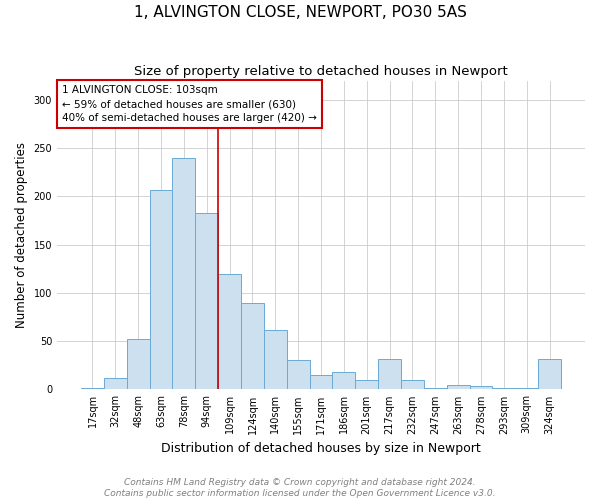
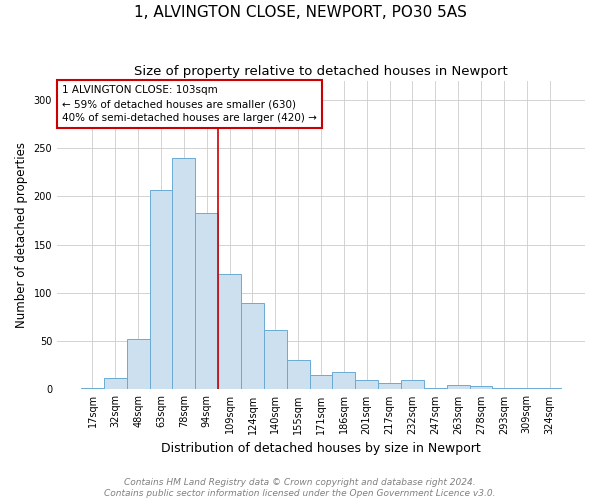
217sqm: 32 -> 7
324sqm: 32 -> 2
